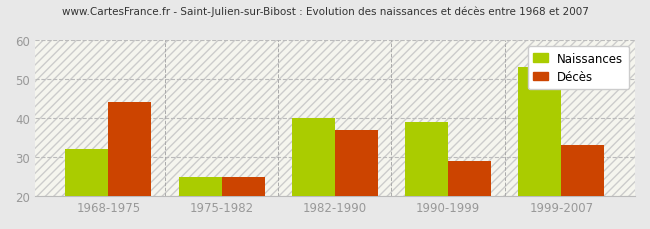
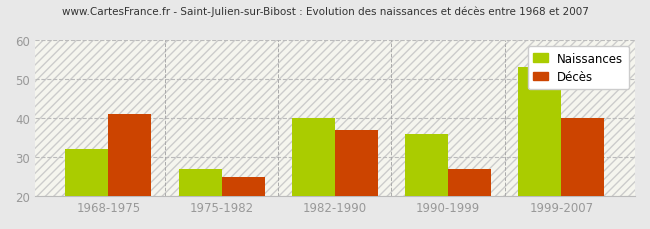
Décès/1968-1975: 44 -> 41
Naissances/1975-1982: 25 -> 27
Naissances/1990-1999: 39 -> 36
Décès/1990-1999: 29 -> 27
Décès/1999-2007: 33 -> 40
